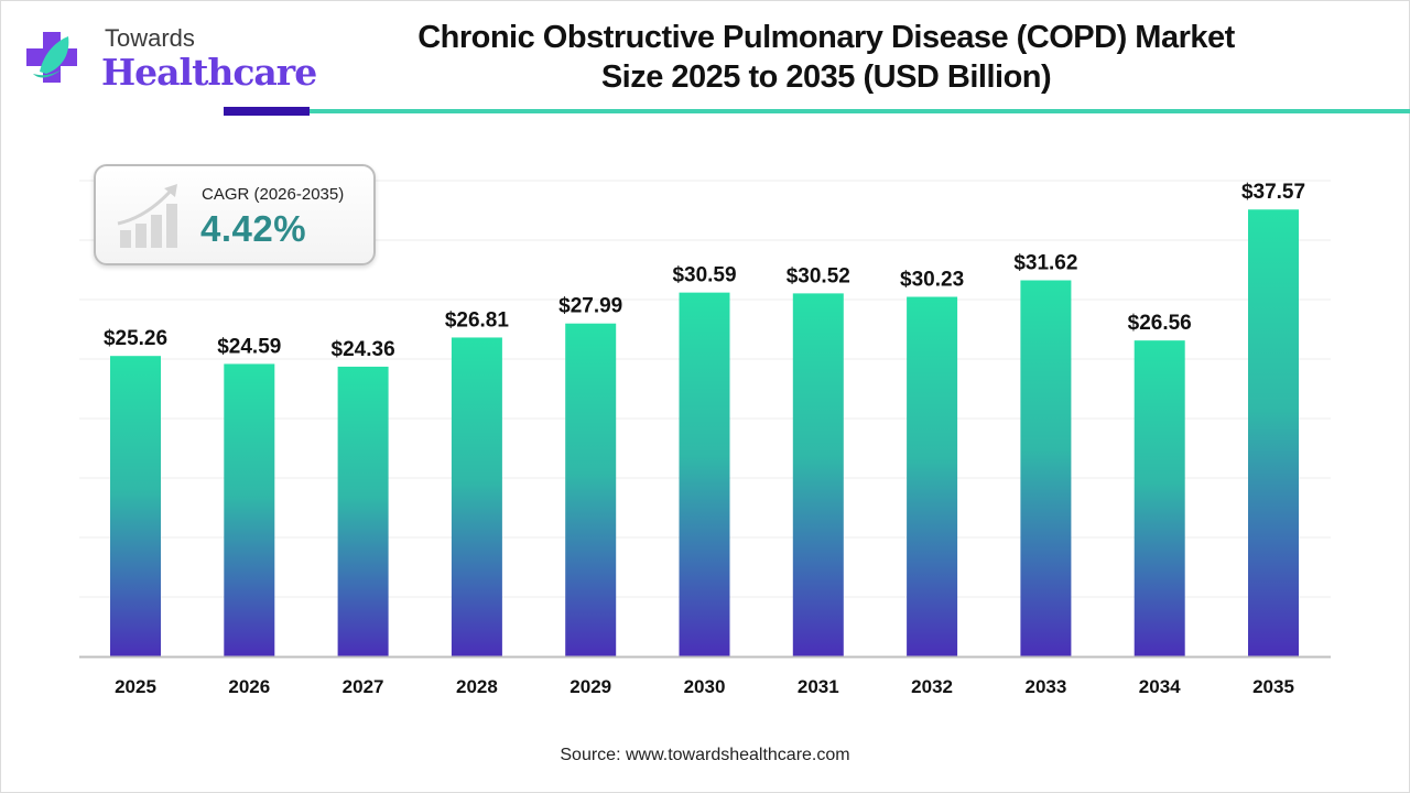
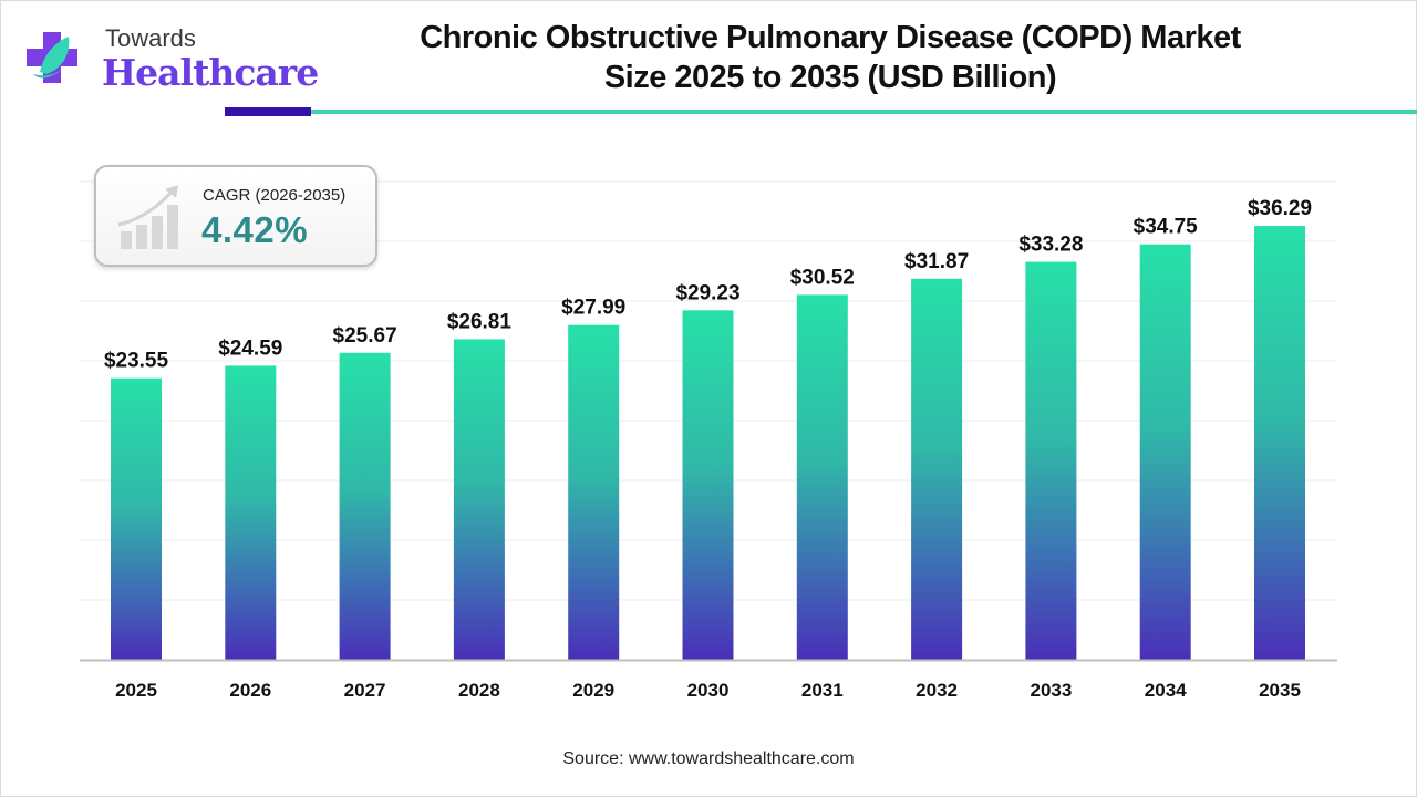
2025: $25.26 -> $23.55
2027: $24.36 -> $25.67
2030: $30.59 -> $29.23
2032: $30.23 -> $31.87
2033: $31.62 -> $33.28
2034: $26.56 -> $34.75
2035: $37.57 -> $36.29
